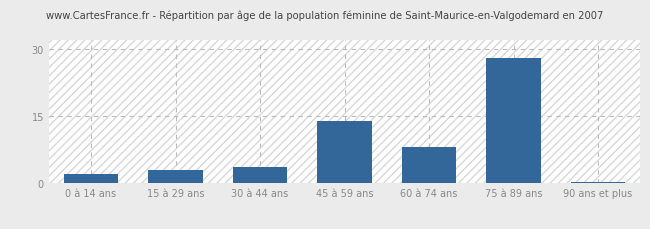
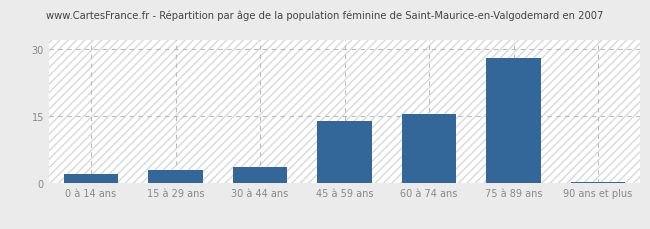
60 à 74 ans: 8.0 -> 15.5
